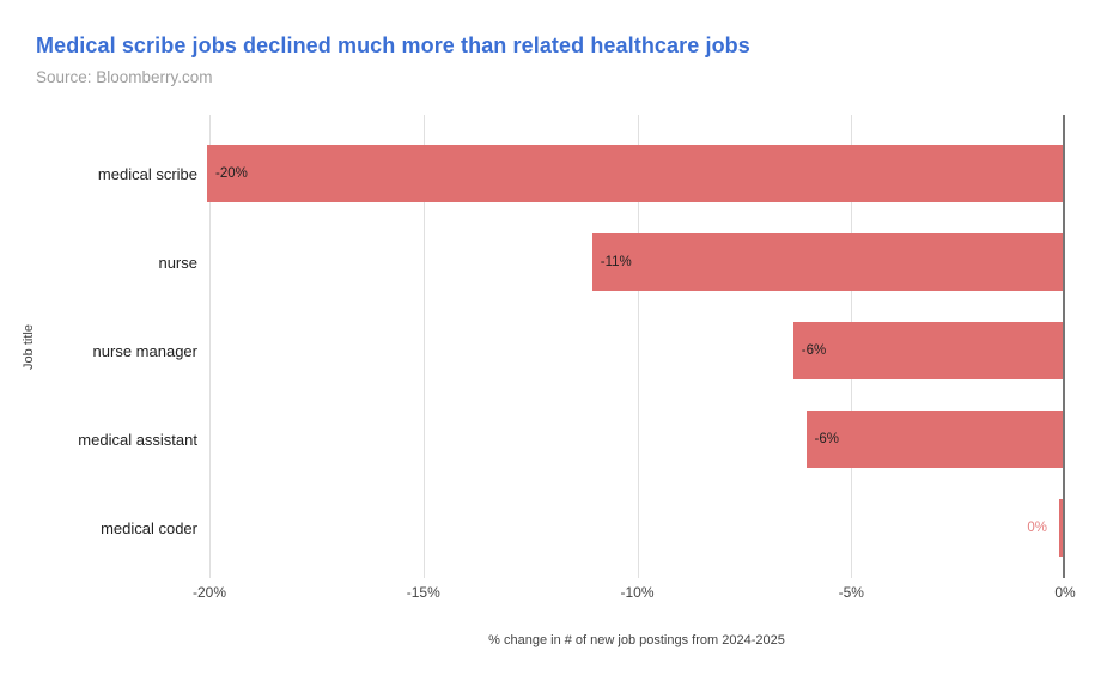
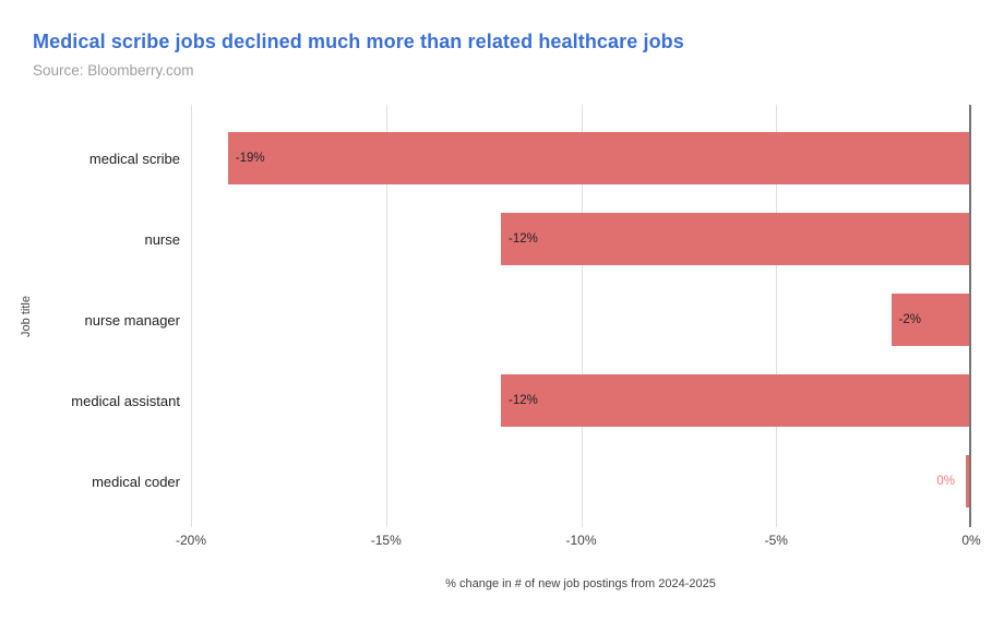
medical scribe: -20% -> -19%
nurse: -11% -> -12%
nurse manager: -6% -> -2%
medical assistant: -6% -> -12%
